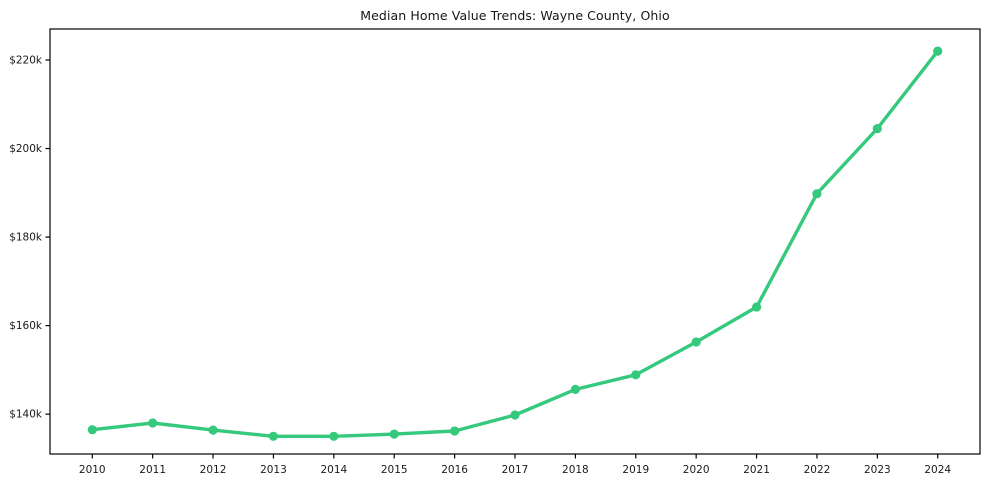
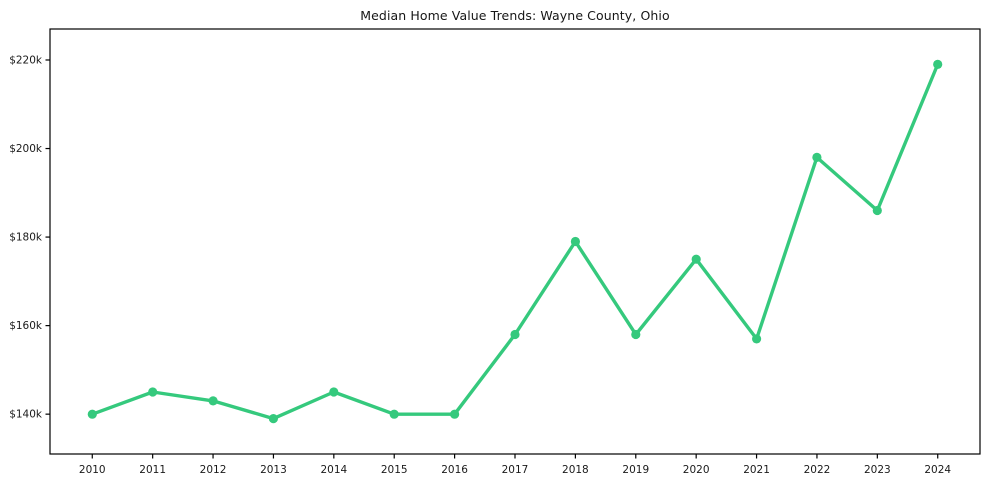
2010: $136k -> $140k
2011: $138k -> $145k
2012: $136k -> $143k
2013: $135k -> $139k
2014: $135k -> $145k
2015: $136k -> $140k
2016: $136k -> $140k
2017: $140k -> $158k
2018: $146k -> $179k
2019: $149k -> $158k
2020: $156k -> $175k
2021: $164k -> $157k
2022: $190k -> $198k
2023: $204k -> $186k
2024: $222k -> $219k
